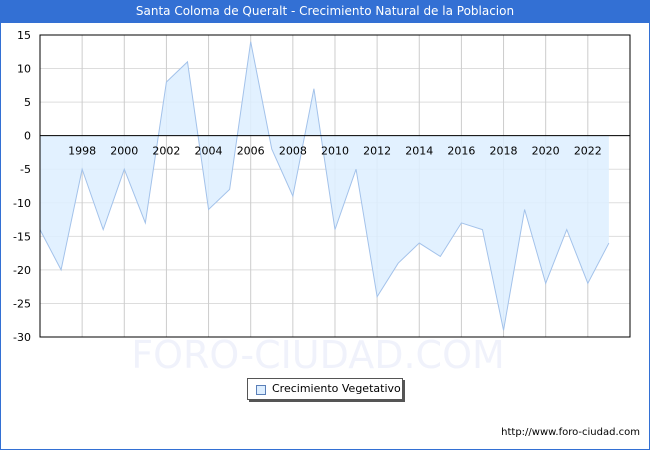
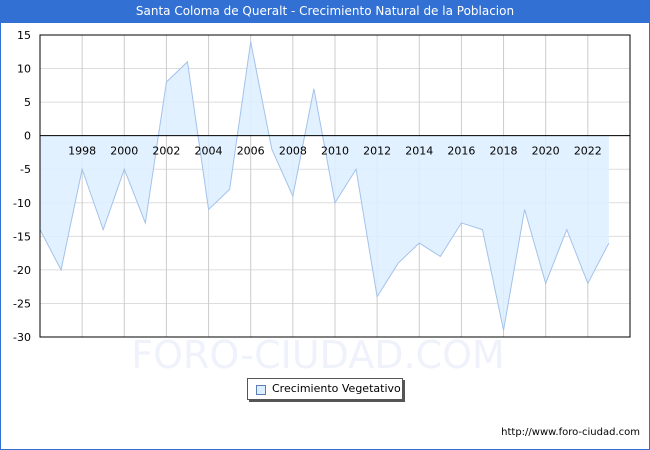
2010: -14 -> -10
